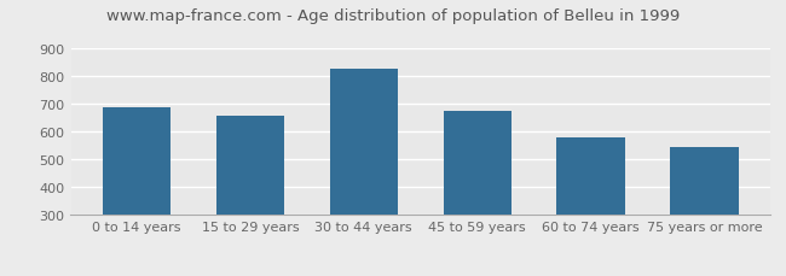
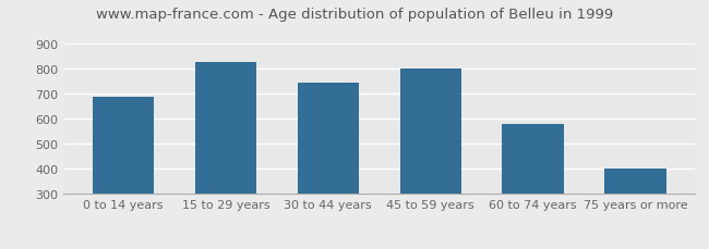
15 to 29 years: 660 -> 830
30 to 44 years: 830 -> 745
45 to 59 years: 675 -> 800
75 years or more: 545 -> 400
